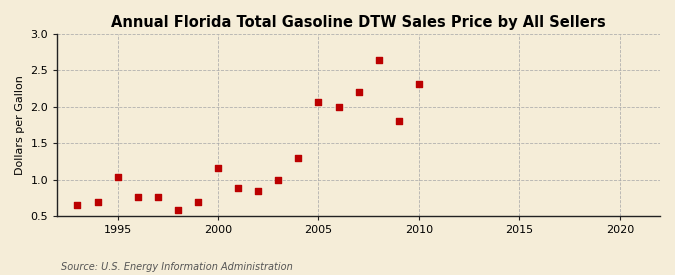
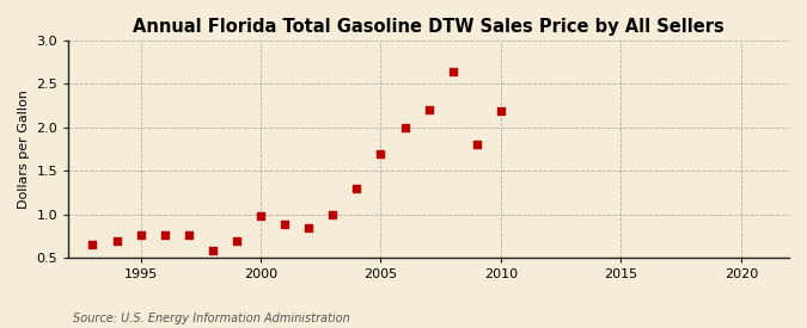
1995: 1.04 -> 0.77
2000: 1.16 -> 0.98
2005: 2.06 -> 1.70
2010: 2.32 -> 2.19
